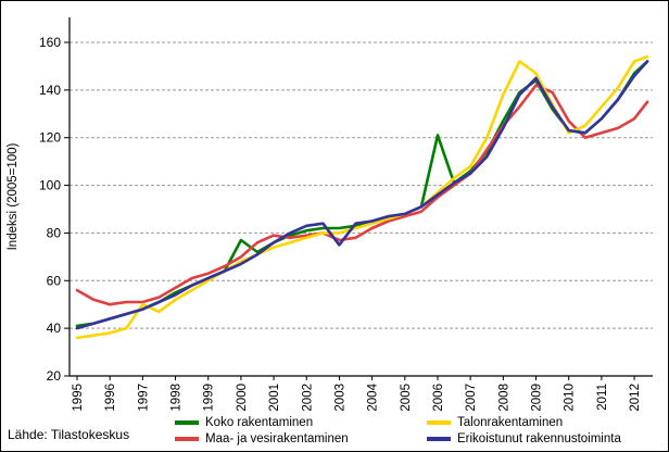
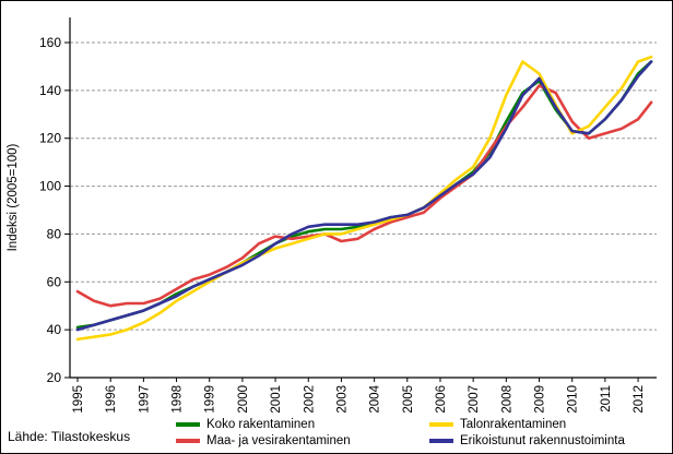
Talonrakentaminen/1997: 50 -> 43
Koko rakentaminen/2000: 77 -> 68
Erikoistunut rakennustoiminta/2003: 75 -> 84
Koko rakentaminen/2006: 121 -> 96
